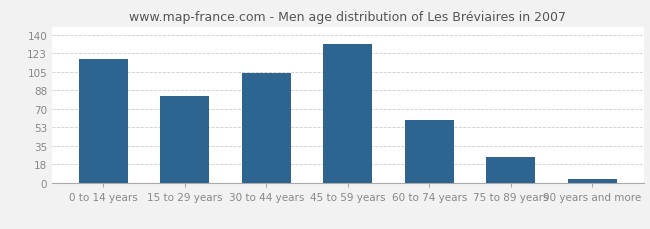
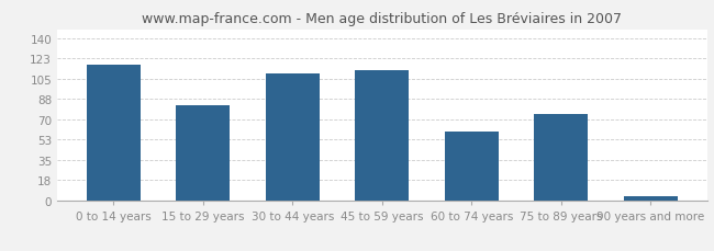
30 to 44 years: 104 -> 110
45 to 59 years: 132 -> 113
75 to 89 years: 25 -> 75
